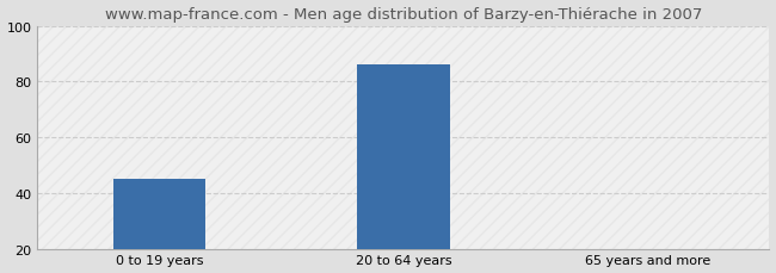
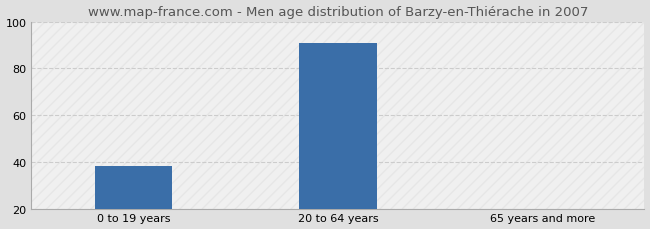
0 to 19 years: 45 -> 38
20 to 64 years: 86 -> 91
